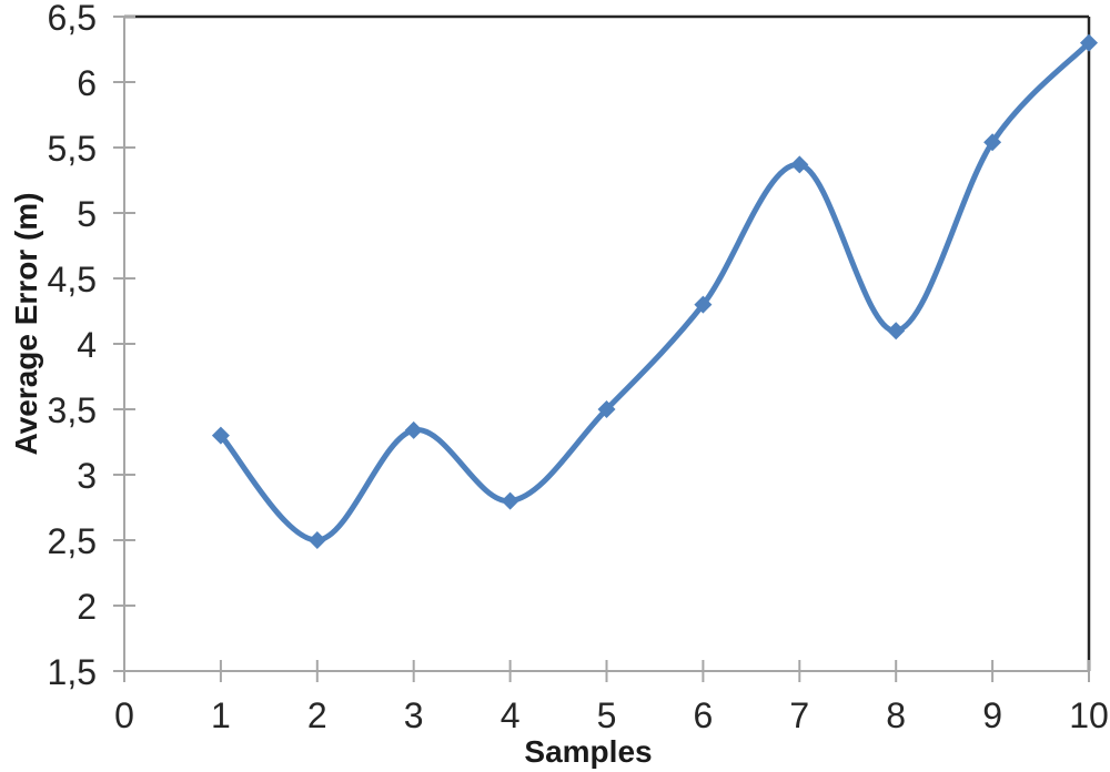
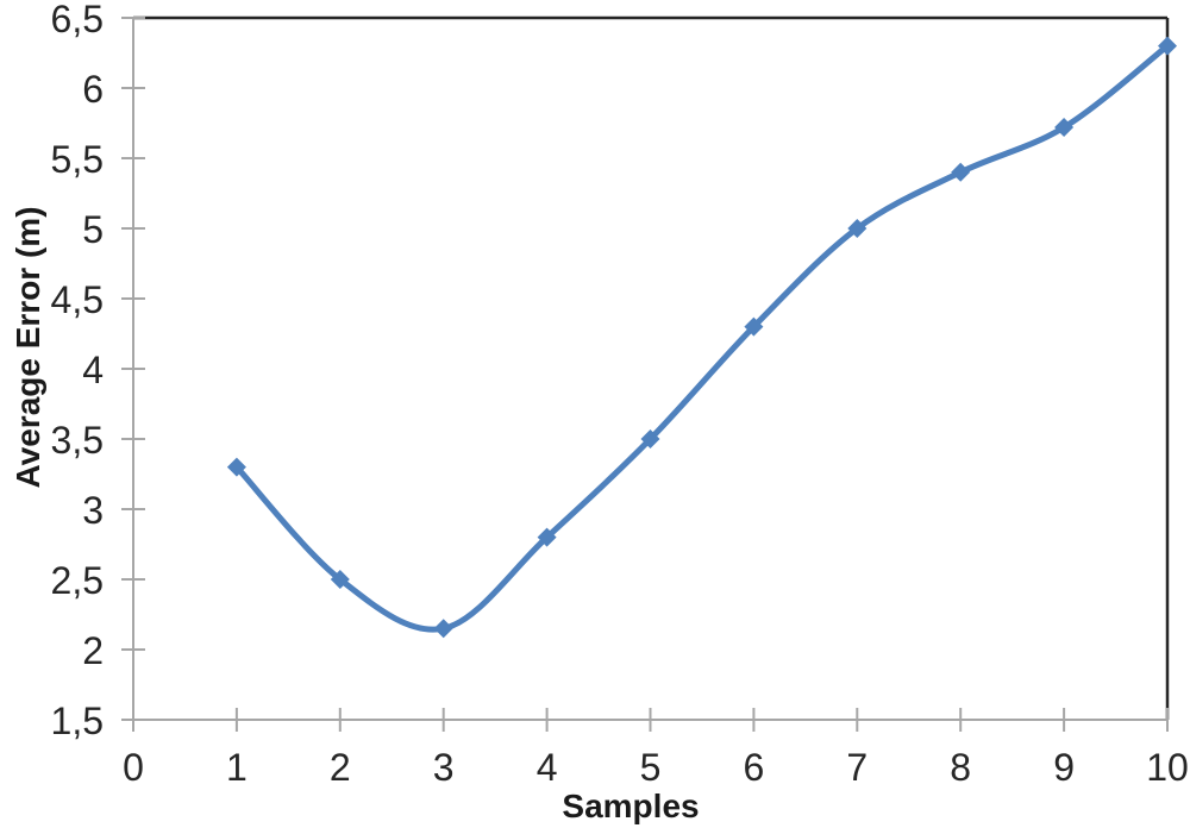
3: 3,34 -> 2,15
7: 5,37 -> 5,00
8: 4,10 -> 5,40
9: 5,54 -> 5,72
